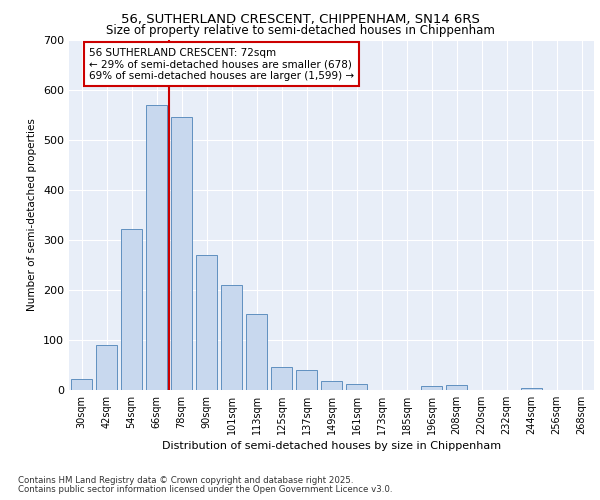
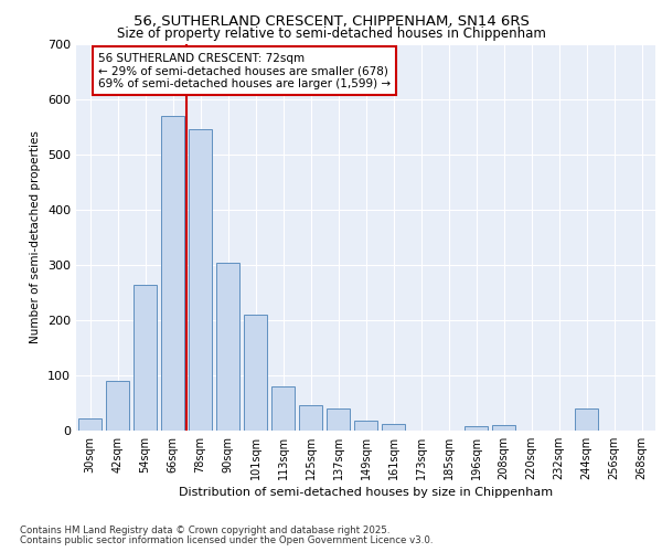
54sqm: 323 -> 265
90sqm: 271 -> 305
113sqm: 153 -> 80
244sqm: 4 -> 40
